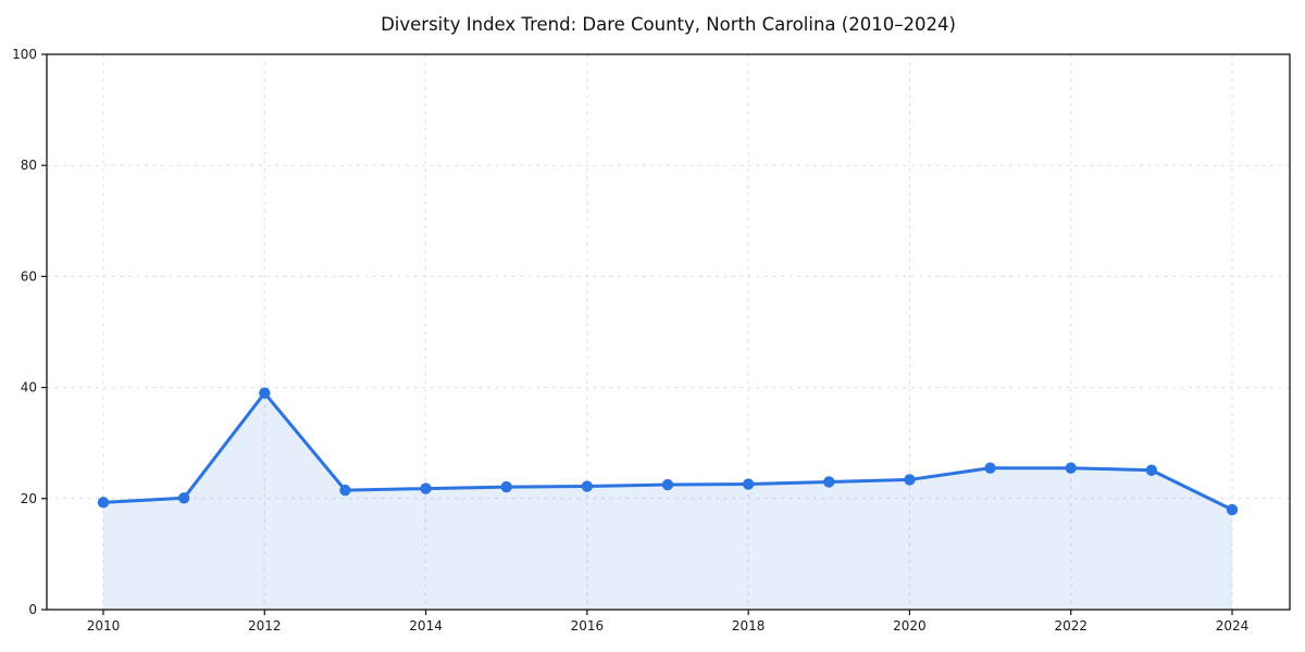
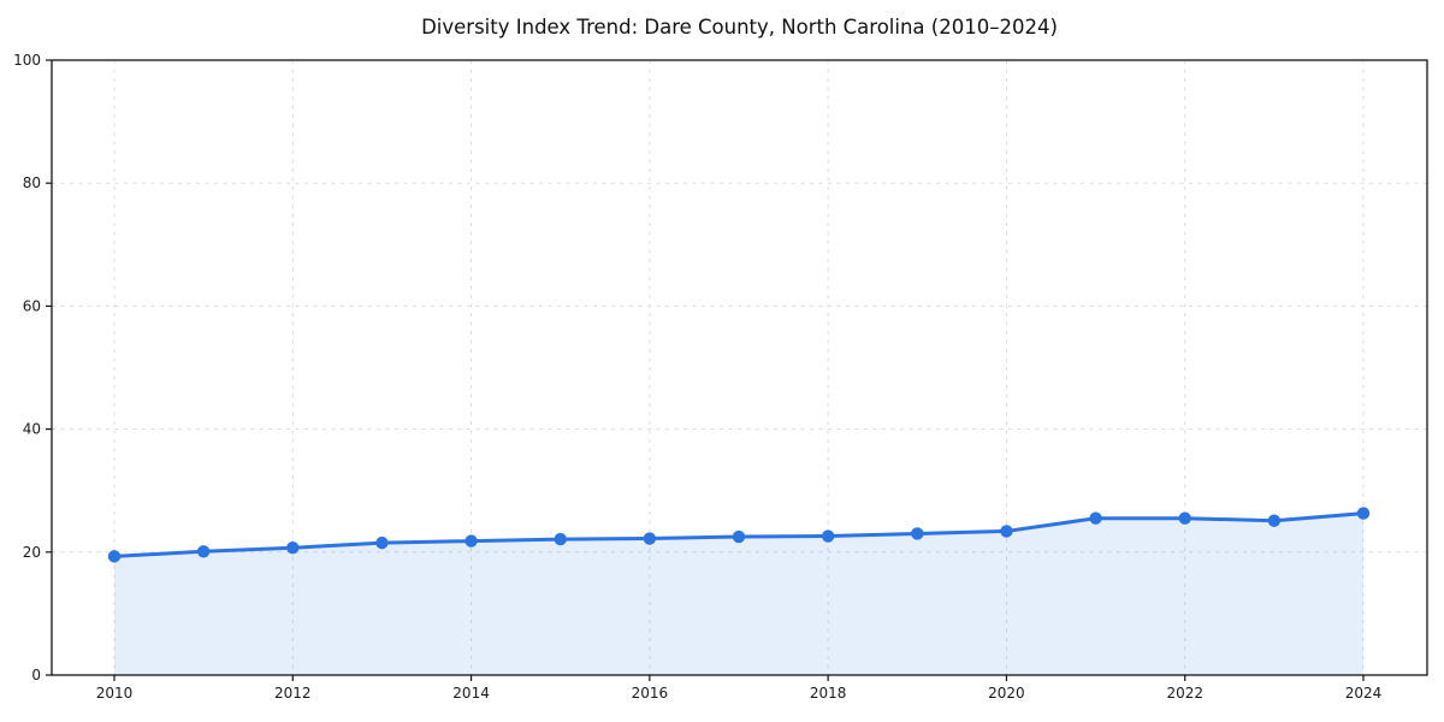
2012: 39 -> 21
2024: 18 -> 26
